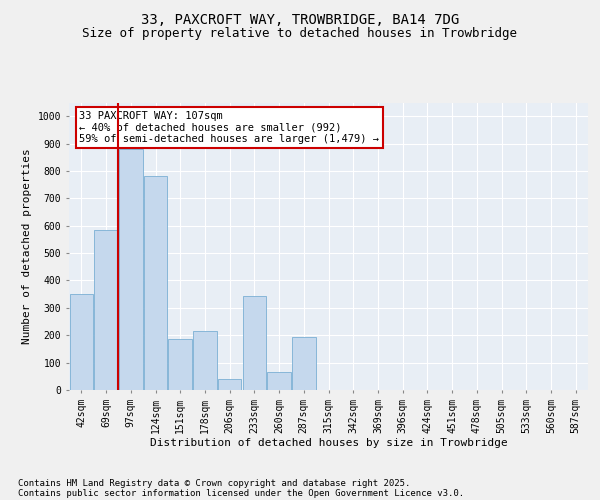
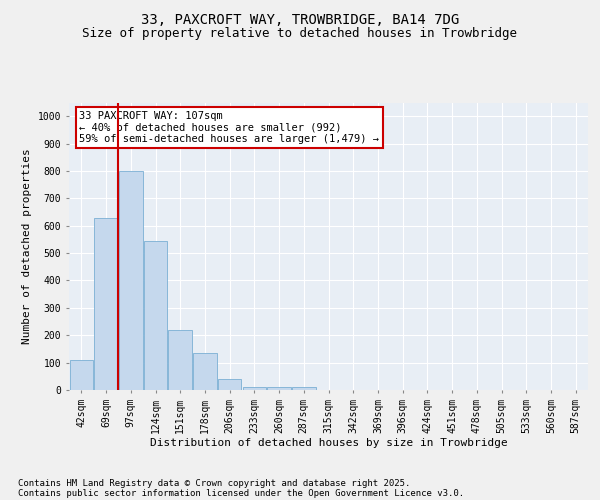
42sqm: 350 -> 110
69sqm: 585 -> 630
97sqm: 880 -> 800
124sqm: 780 -> 545
151sqm: 185 -> 220
178sqm: 215 -> 135
233sqm: 345 -> 12
260sqm: 65 -> 12
287sqm: 195 -> 10
